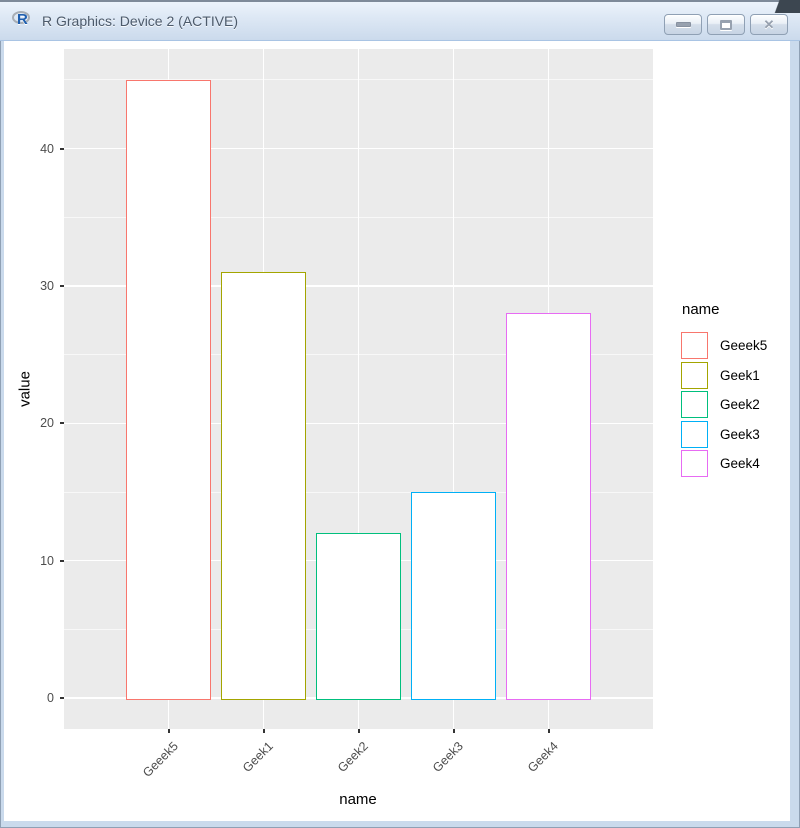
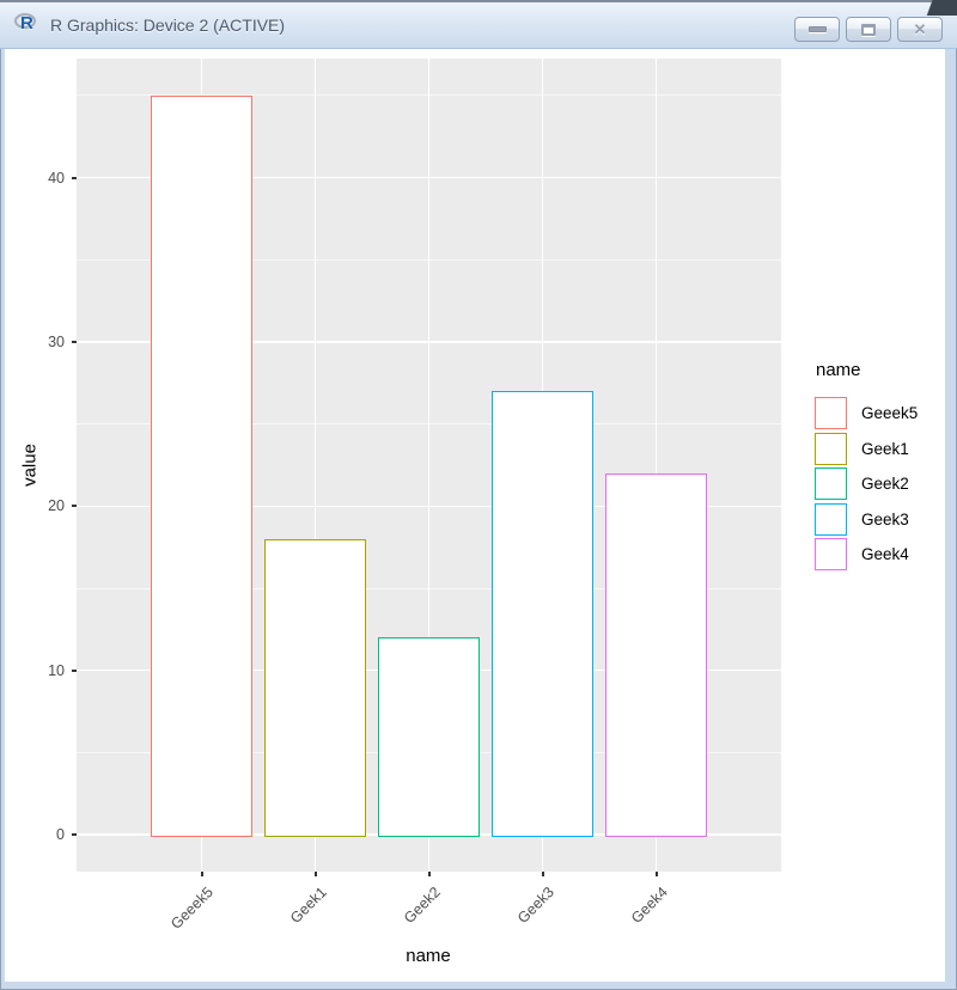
Geek1: 31 -> 18
Geek3: 15 -> 27
Geek4: 28 -> 22
